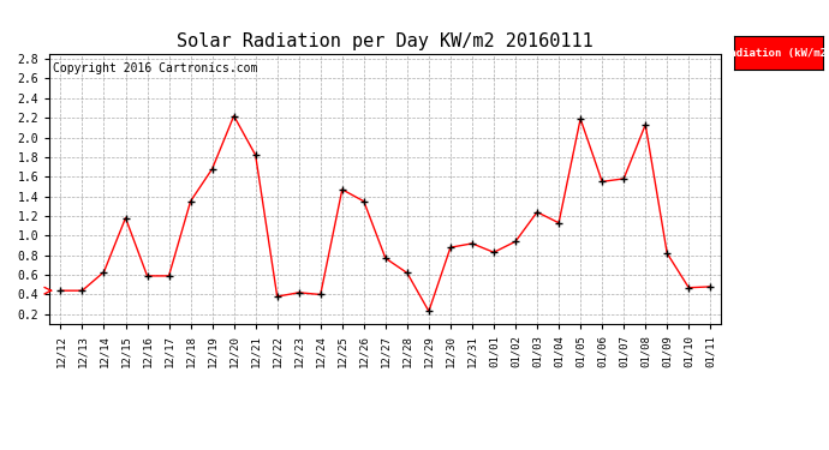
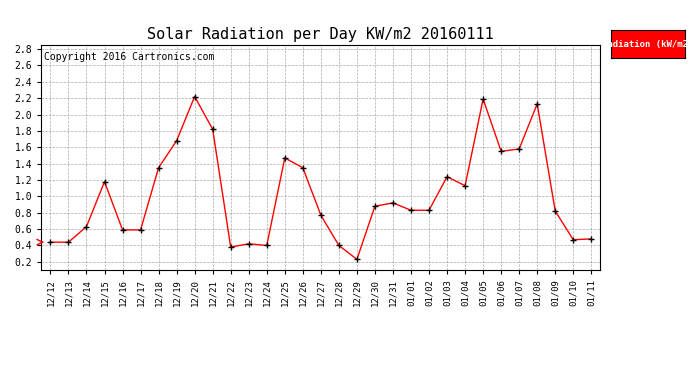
12/28: 0.62 -> 0.40
01/02: 0.94 -> 0.83
